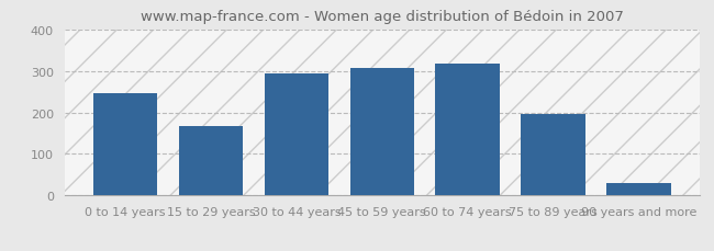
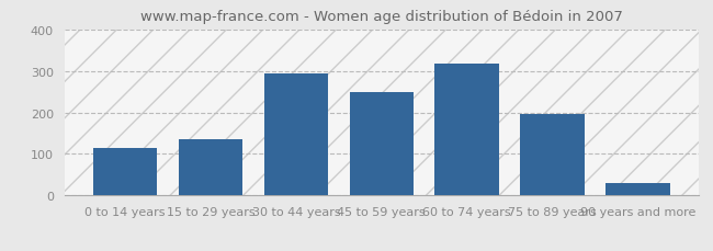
0 to 14 years: 245 -> 115
15 to 29 years: 168 -> 135
45 to 59 years: 308 -> 250
